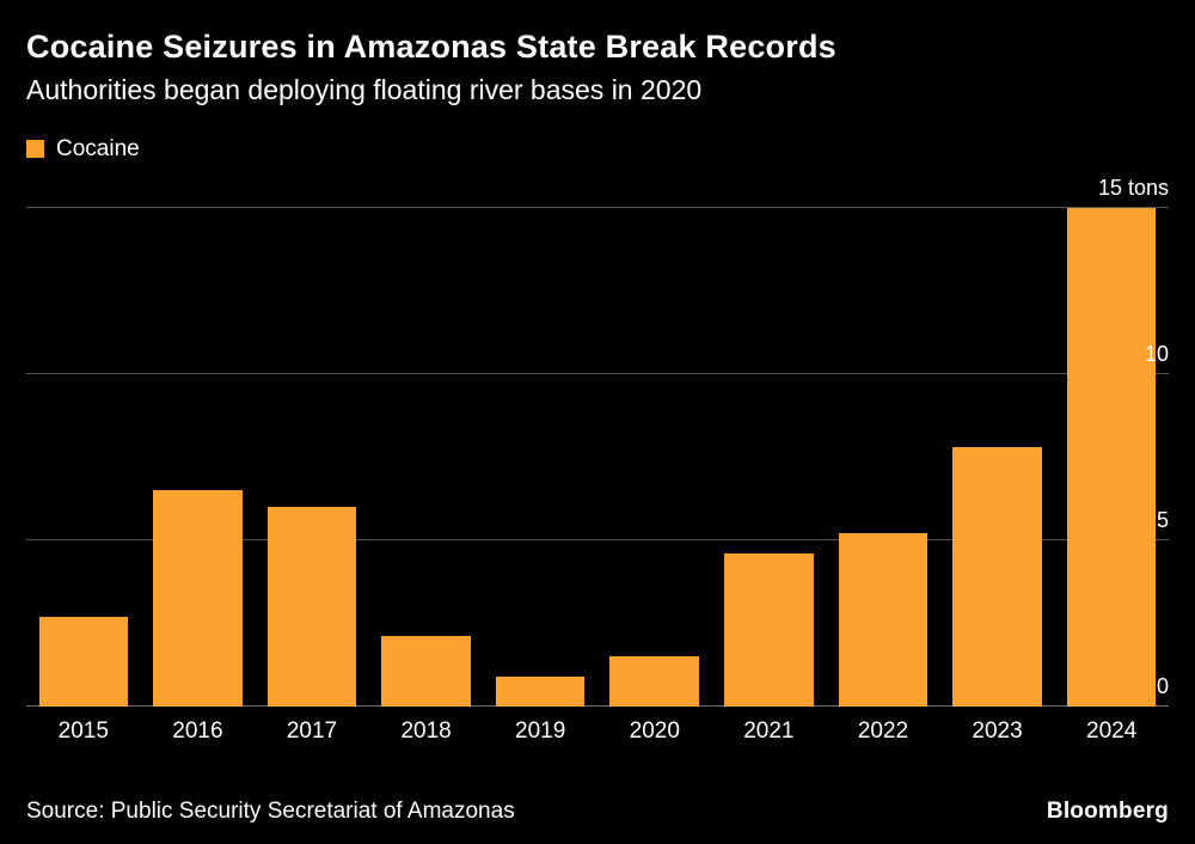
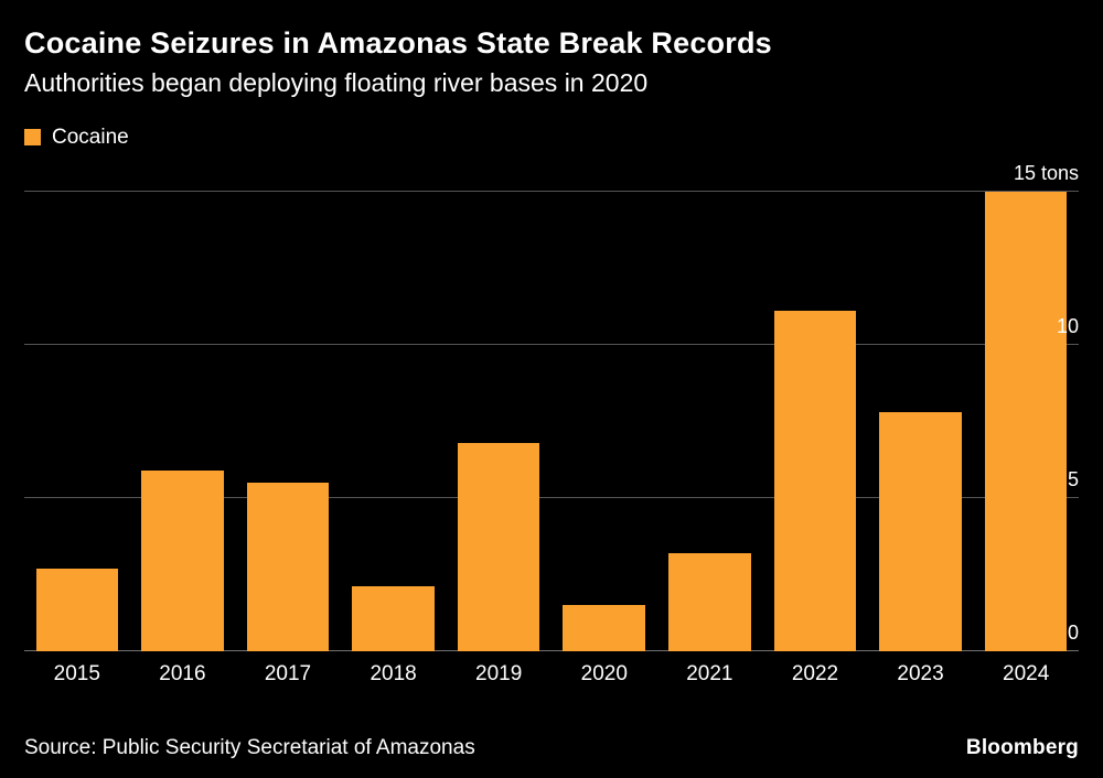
2016: 6.5 -> 5.9
2017: 6.0 -> 5.5
2019: 0.9 -> 6.8
2021: 4.6 -> 3.2
2022: 5.2 -> 11.1
